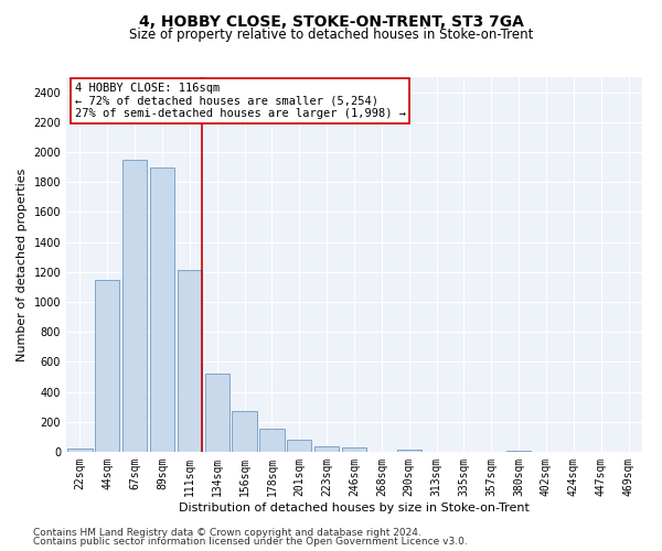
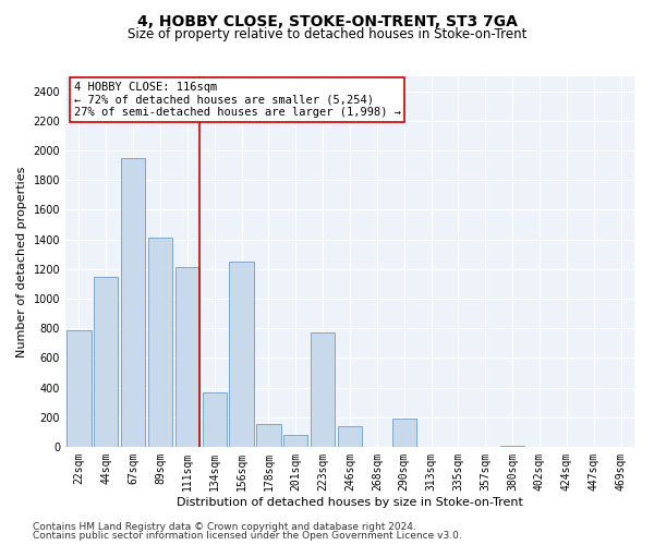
22sqm: 20 -> 790
89sqm: 1900 -> 1410
134sqm: 520 -> 370
156sqm: 280 -> 1250
223sqm: 40 -> 770
246sqm: 30 -> 140
290sqm: 20 -> 190
